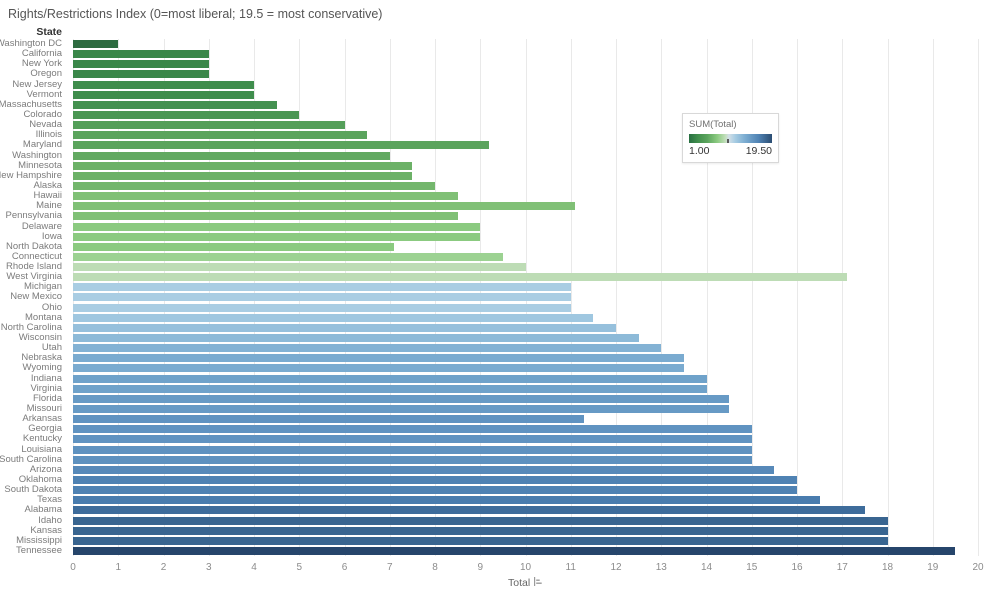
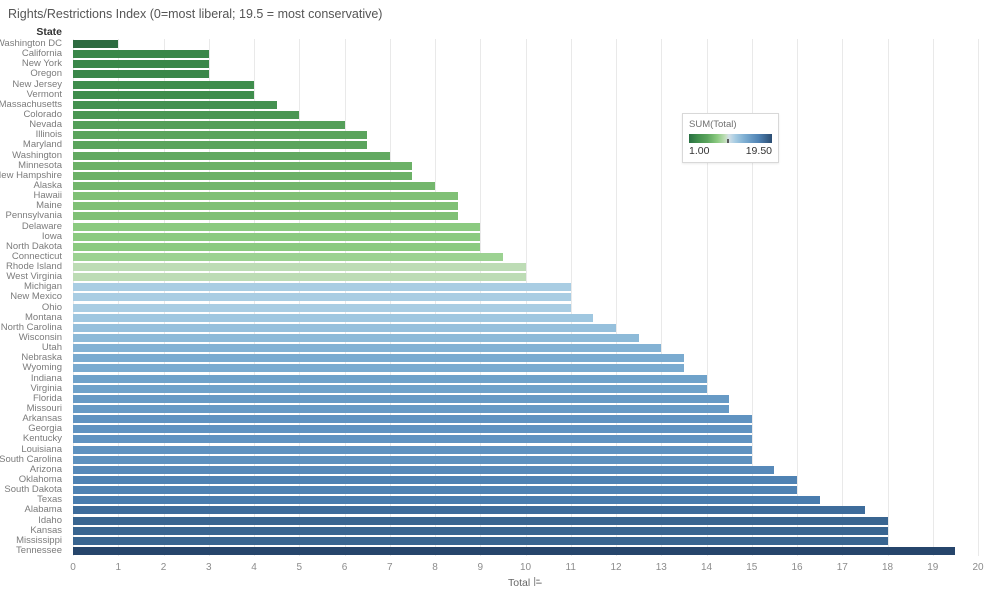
Maryland: 9.2 -> 6.5
Maine: 11.1 -> 8.5
North Dakota: 7.1 -> 9.0
West Virginia: 17.1 -> 10.0
Arkansas: 11.3 -> 15.0
